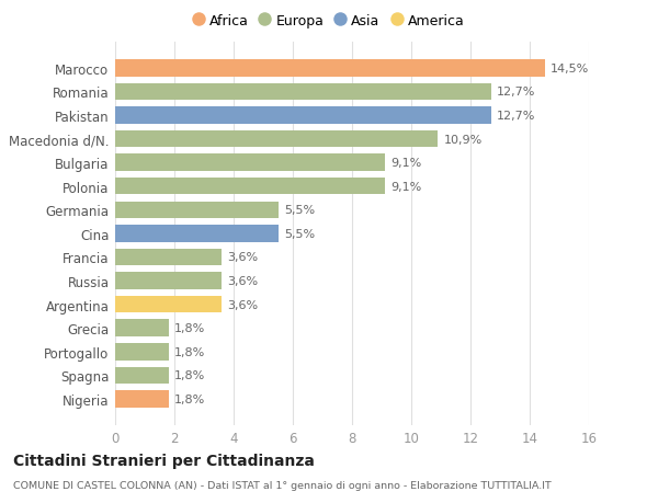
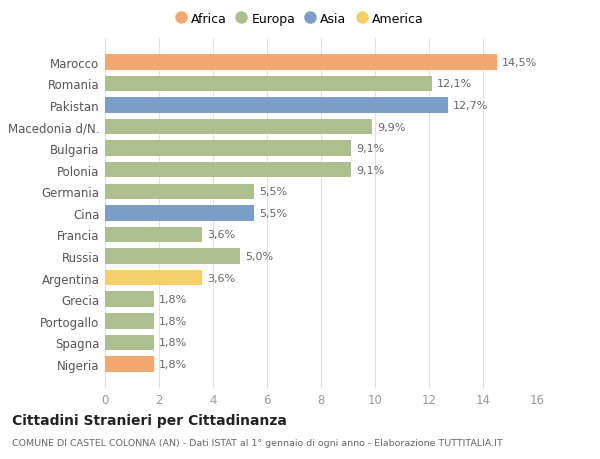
Romania: 12,7% -> 12,1%
Macedonia d/N.: 10,9% -> 9,9%
Russia: 3,6% -> 5,0%
